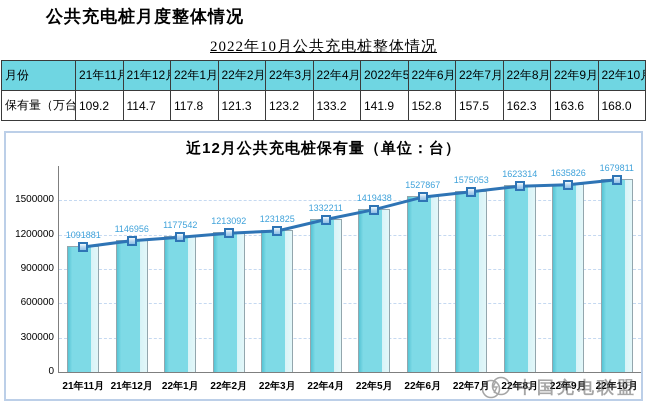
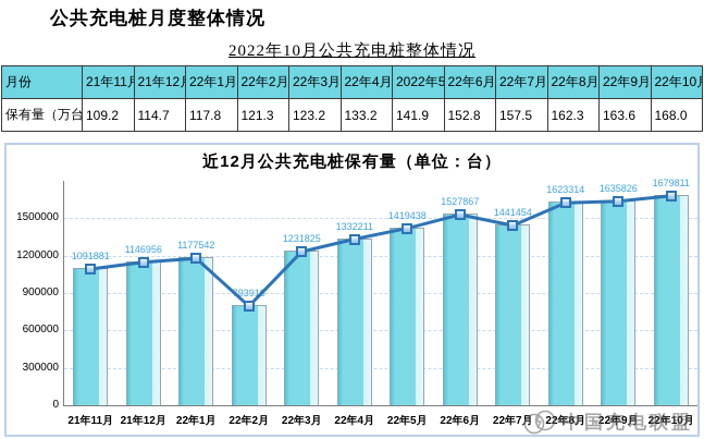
22年2月: 1213092 -> 793916
22年7月: 1575053 -> 1441454
